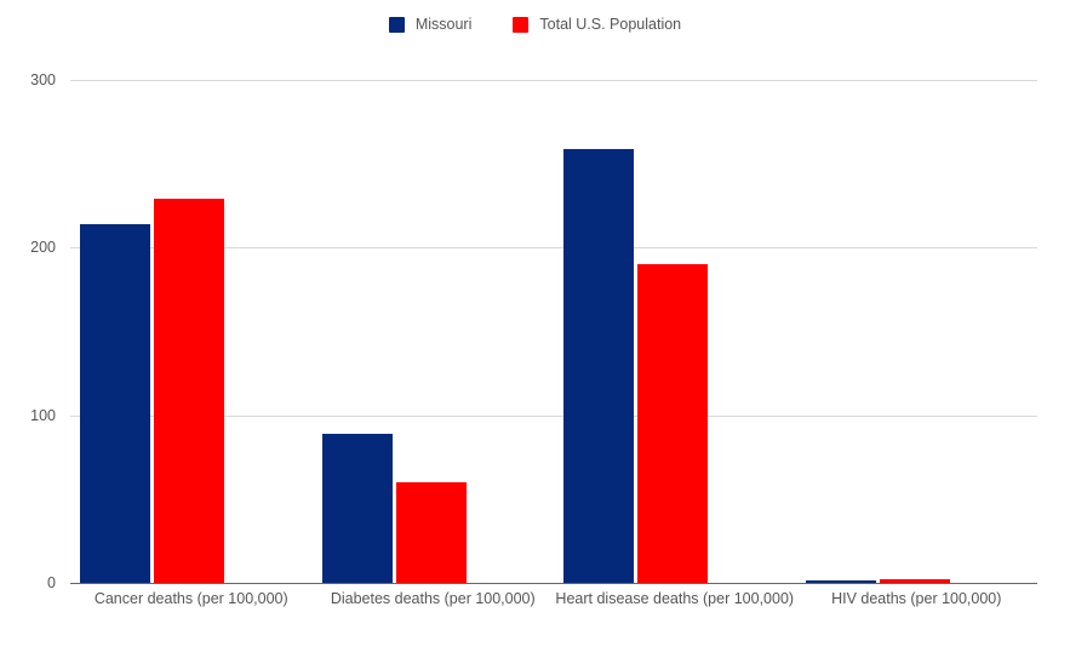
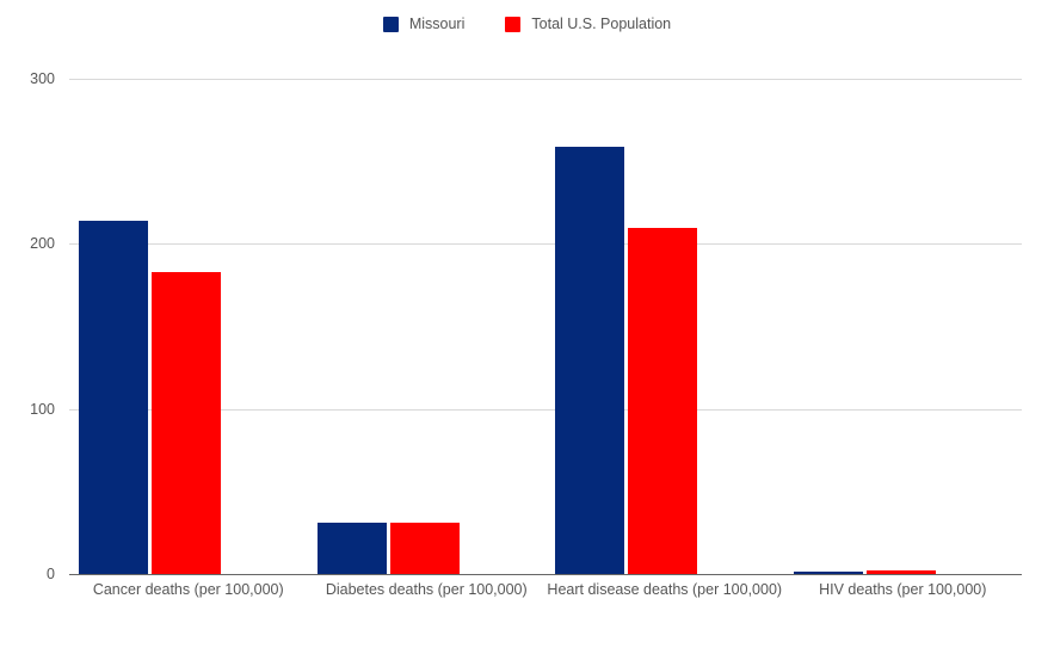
Total U.S. Population/Cancer deaths (per 100,000): 229 -> 183
Missouri/Diabetes deaths (per 100,000): 89 -> 31
Total U.S. Population/Diabetes deaths (per 100,000): 60 -> 31
Total U.S. Population/Heart disease deaths (per 100,000): 190 -> 210
